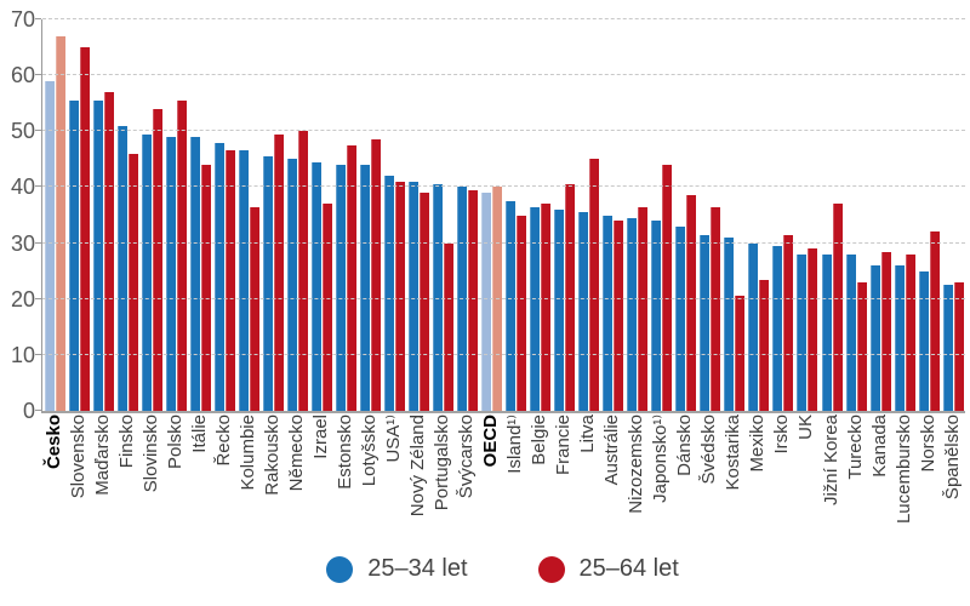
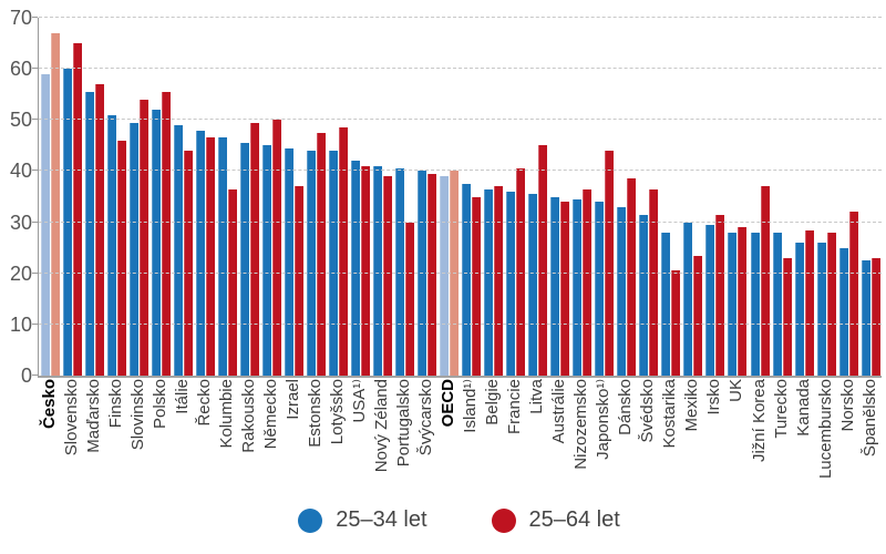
25–34 let/Slovensko: 56 -> 60
25–34 let/Polsko: 49 -> 52
25–34 let/Kostarika: 31 -> 28
